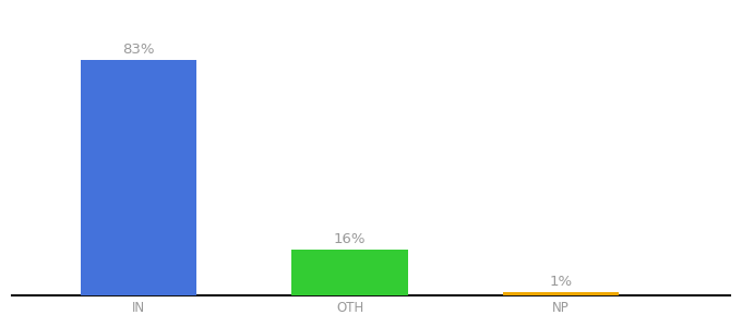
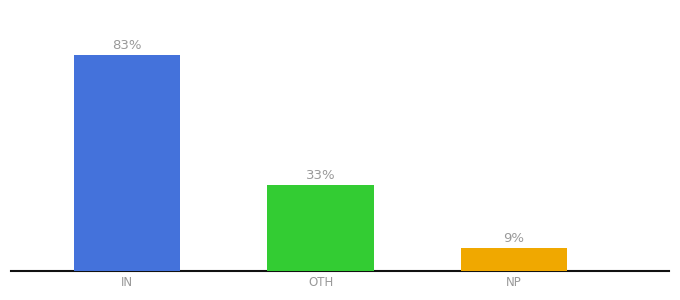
OTH: 16% -> 33%
NP: 1% -> 9%
